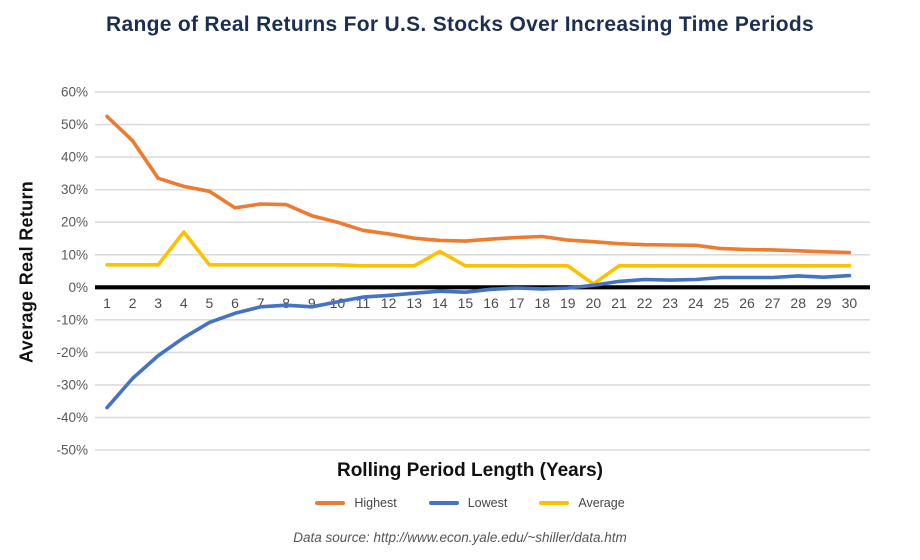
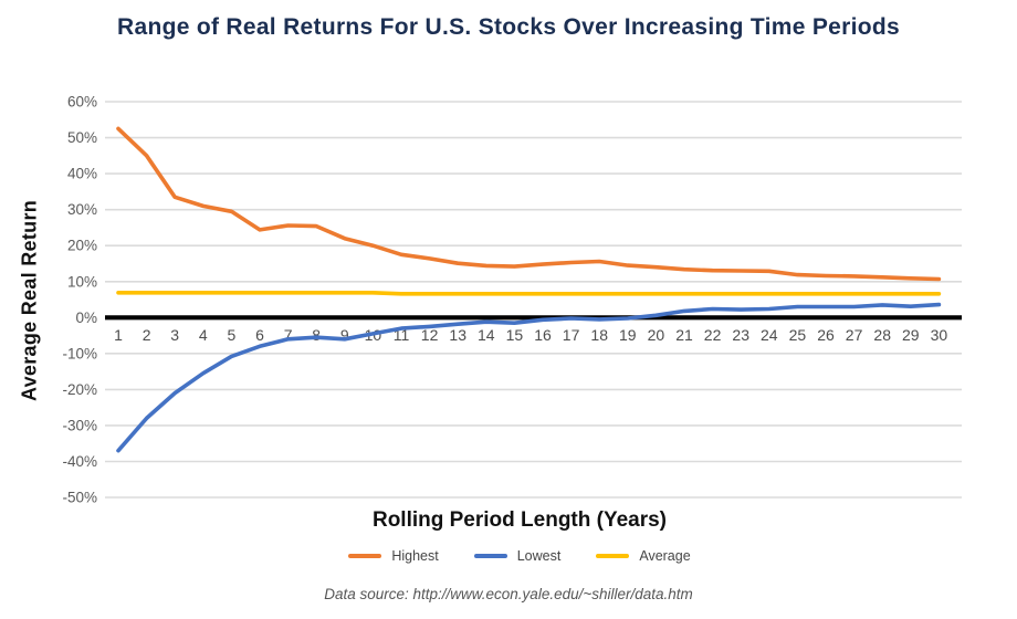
Average/4: 17% -> 7%
Average/14: 11% -> 7%
Average/20: 1% -> 7%
